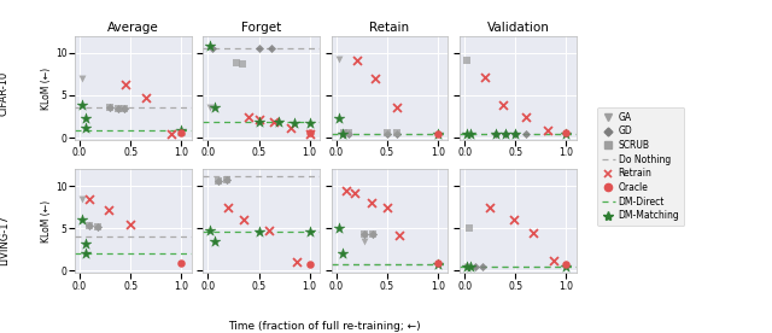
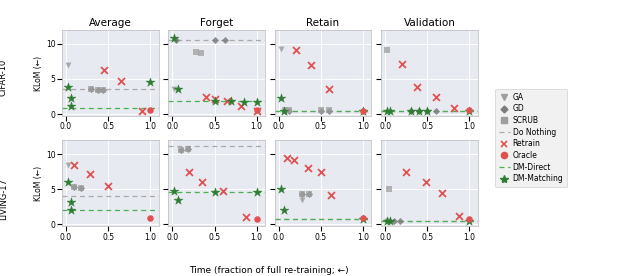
Average/DM-Matching/1.0: 0.9 -> 4.6
